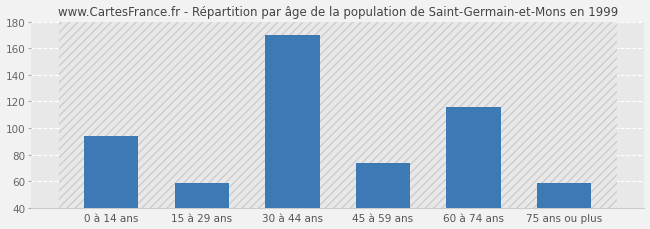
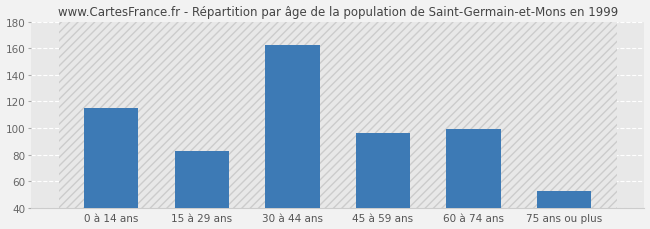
0 à 14 ans: 94 -> 115
15 à 29 ans: 59 -> 83
30 à 44 ans: 170 -> 162
45 à 59 ans: 74 -> 96
60 à 74 ans: 116 -> 99
75 ans ou plus: 59 -> 53
